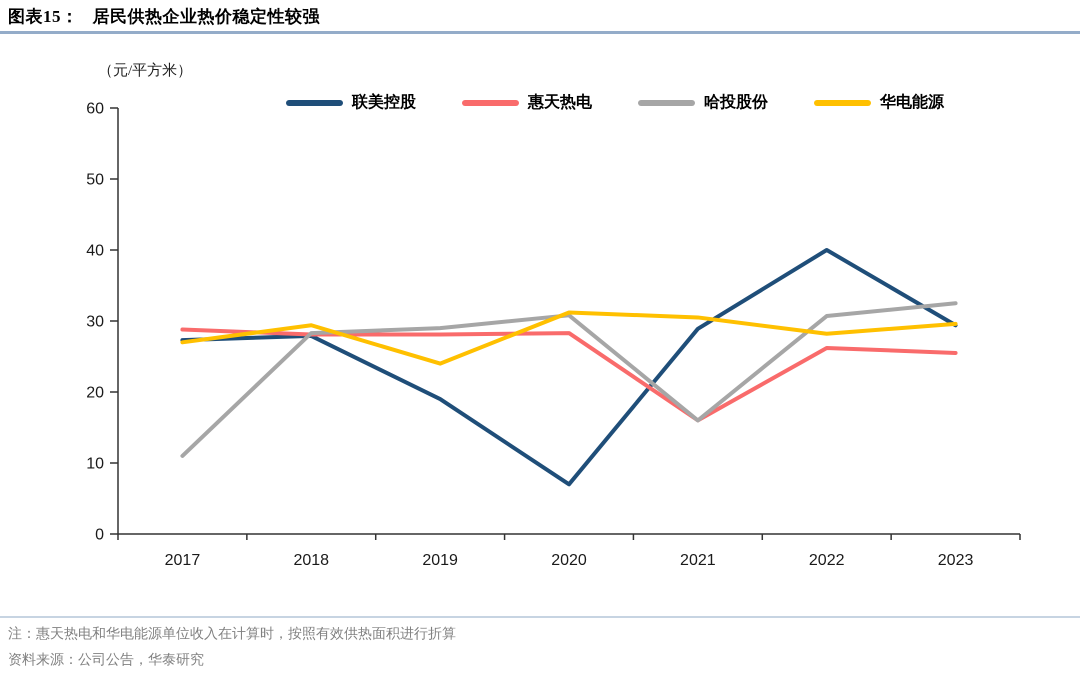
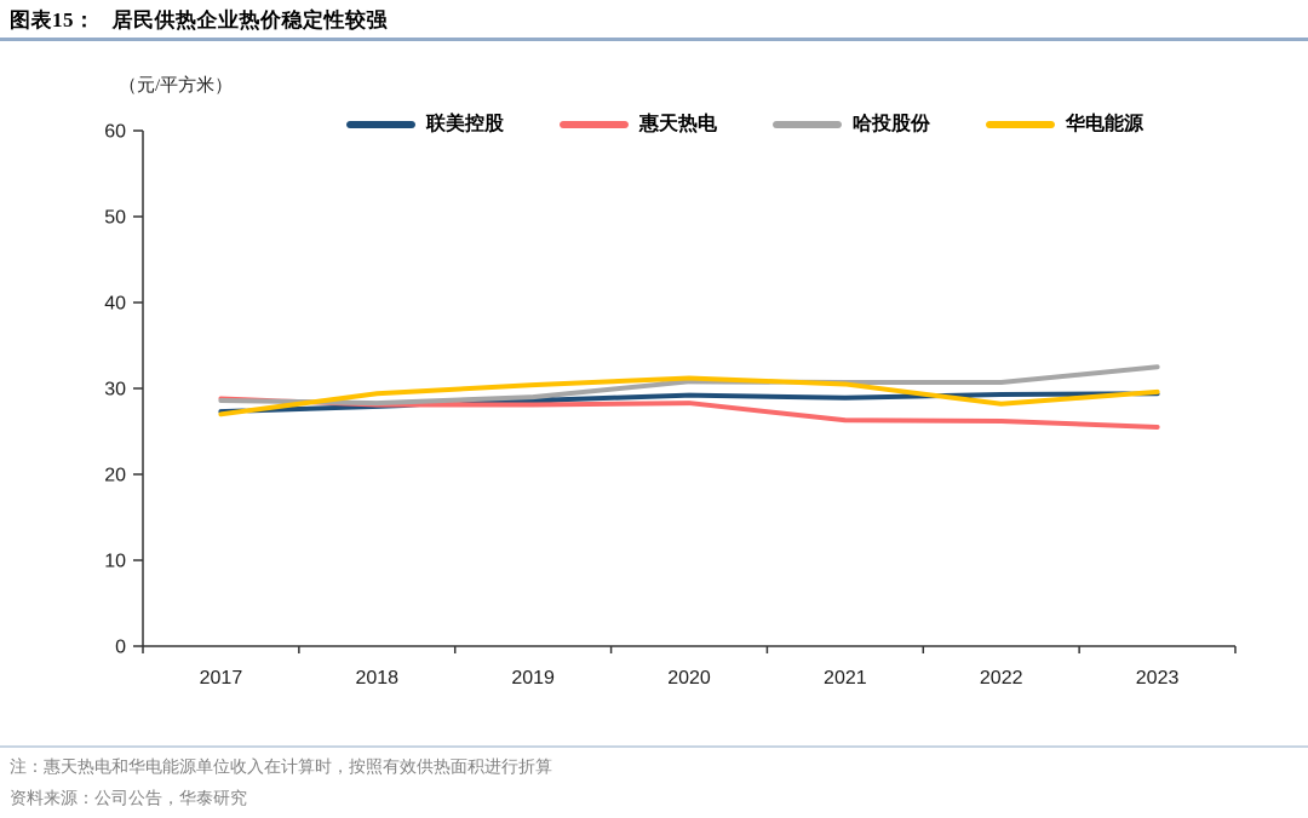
哈投股份/2017: 11 -> 29
联美控股/2019: 19 -> 29
华电能源/2019: 24 -> 30
联美控股/2020: 7 -> 29
惠天热电/2021: 16 -> 26
哈投股份/2021: 16 -> 31
联美控股/2022: 40 -> 29
